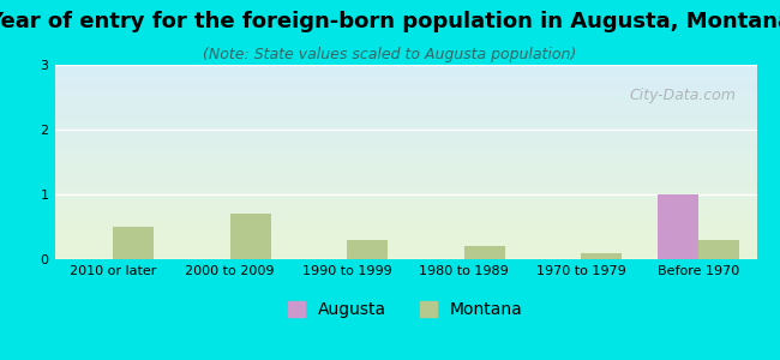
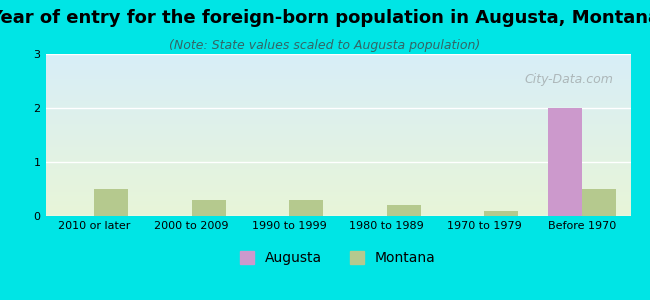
Montana/2000 to 2009: 0.7 -> 0.3
Augusta/Before 1970: 1 -> 2
Montana/Before 1970: 0.3 -> 0.5
